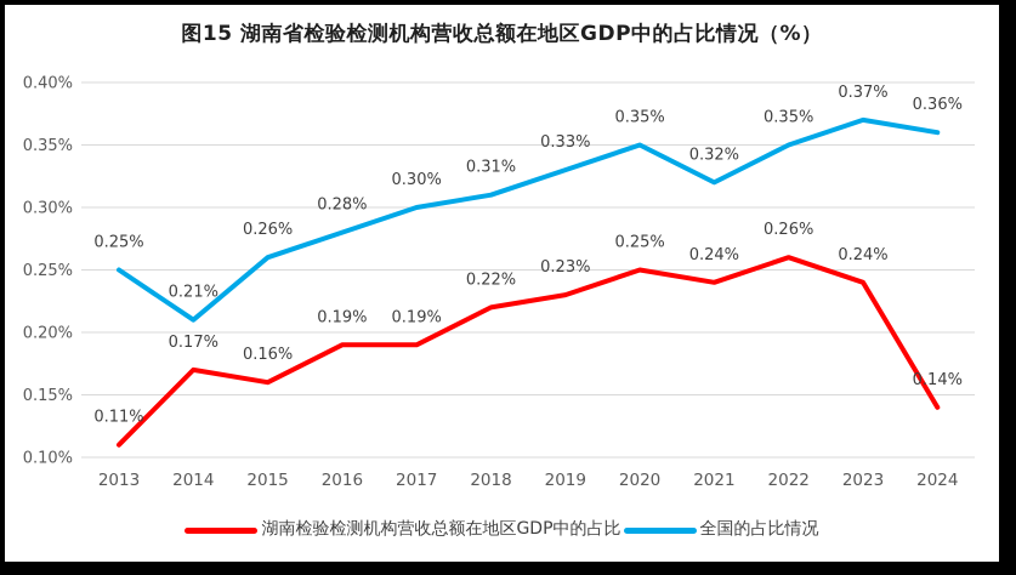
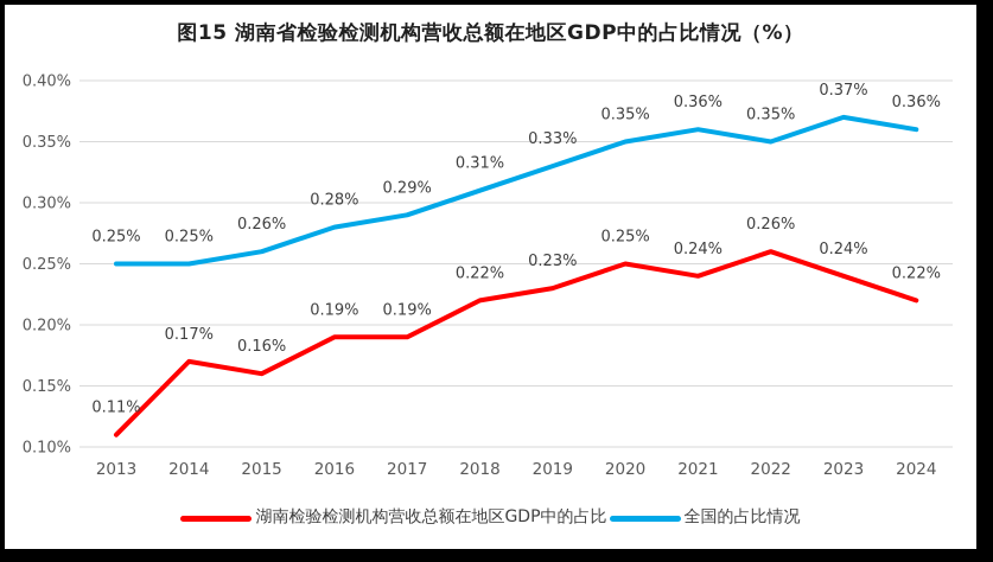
全国的占比情况/2014: 0.21% -> 0.25%
全国的占比情况/2017: 0.30% -> 0.29%
全国的占比情况/2021: 0.32% -> 0.36%
湖南检验检测机构营收总额在地区GDP中的占比/2024: 0.14% -> 0.22%
